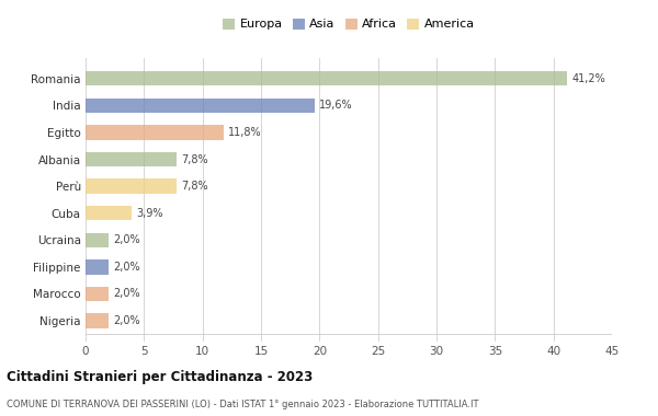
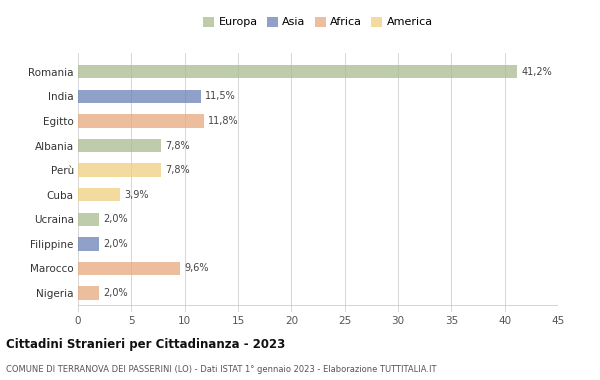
India: 19,6% -> 11,5%
Marocco: 2,0% -> 9,6%
